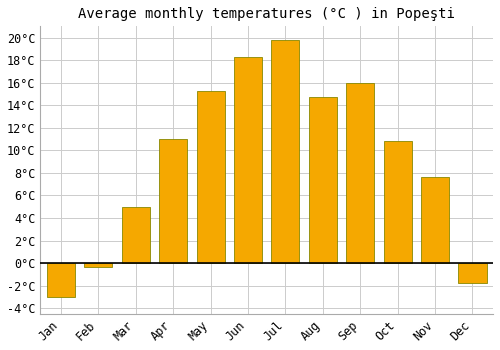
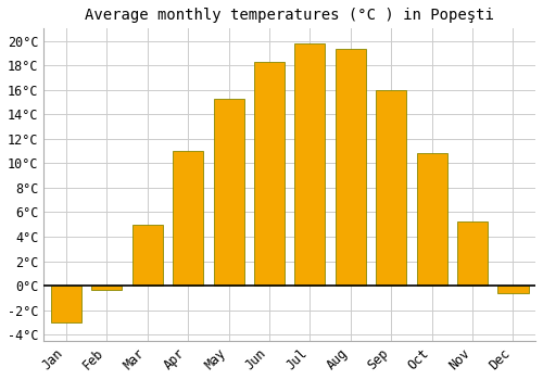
Aug: 14.7°C -> 19.3°C
Nov: 7.6°C -> 5.2°C
Dec: -1.8°C -> -0.6°C
